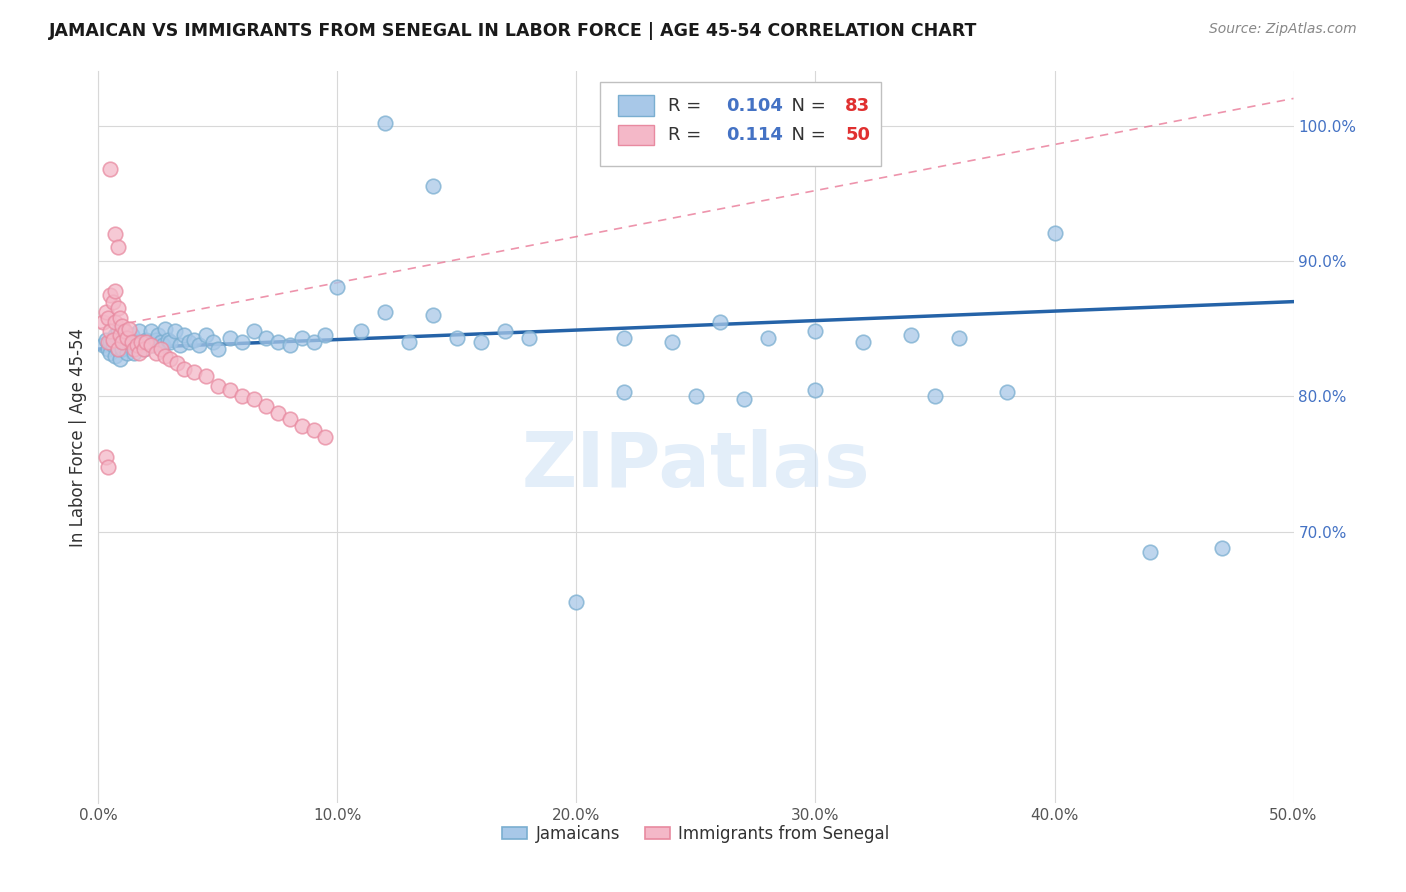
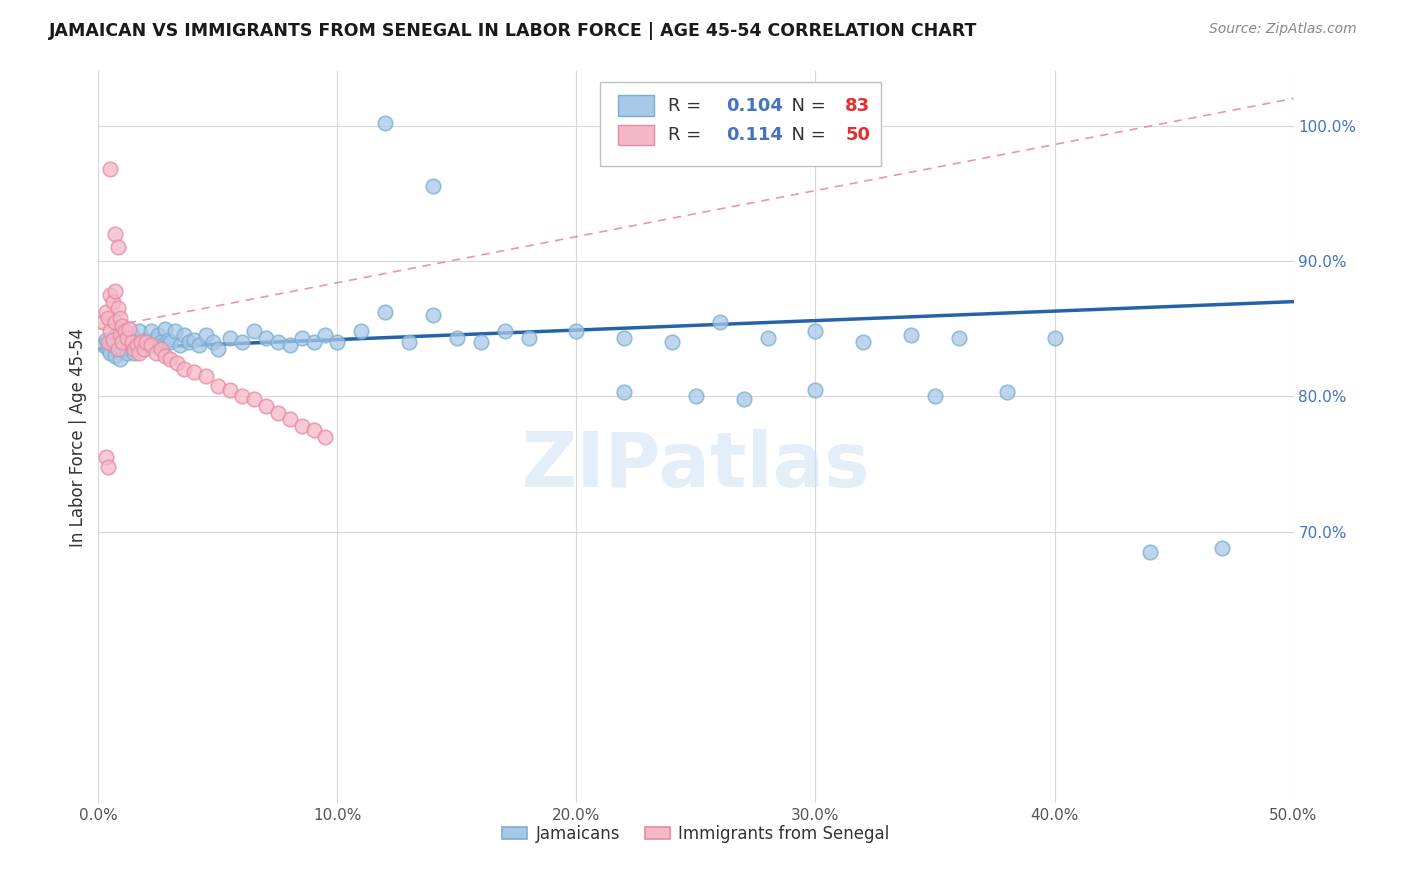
Jamaicans/10.0%: 88.1% -> 84.0%
Jamaicans/20.0%: 64.8% -> 84.8%
Jamaicans/40.0%: 92.1% -> 84.3%
